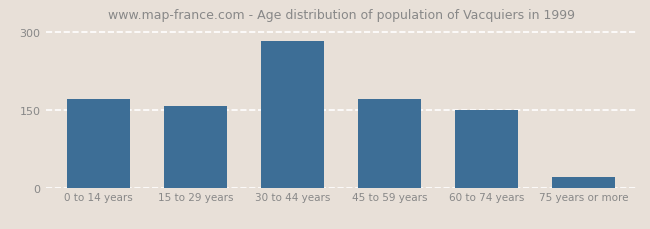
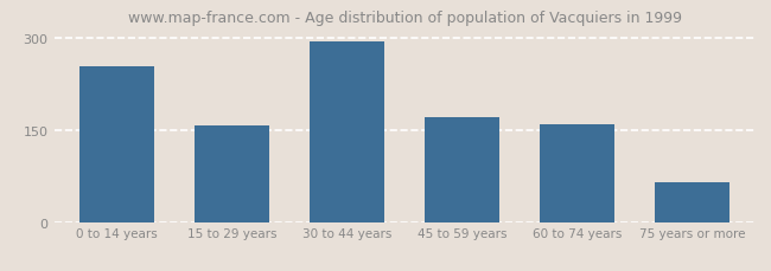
0 to 14 years: 170 -> 254
30 to 44 years: 283 -> 294
60 to 74 years: 149 -> 160
75 years or more: 20 -> 64
